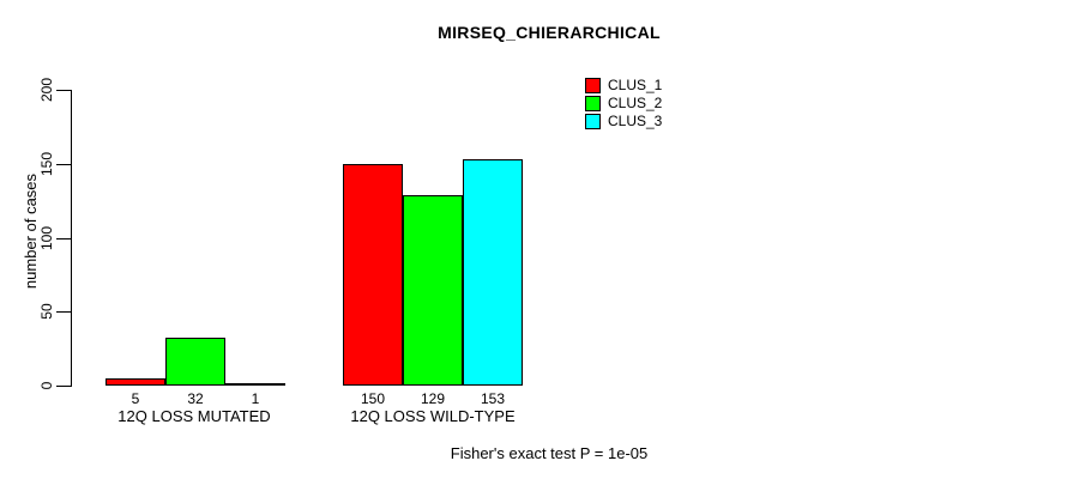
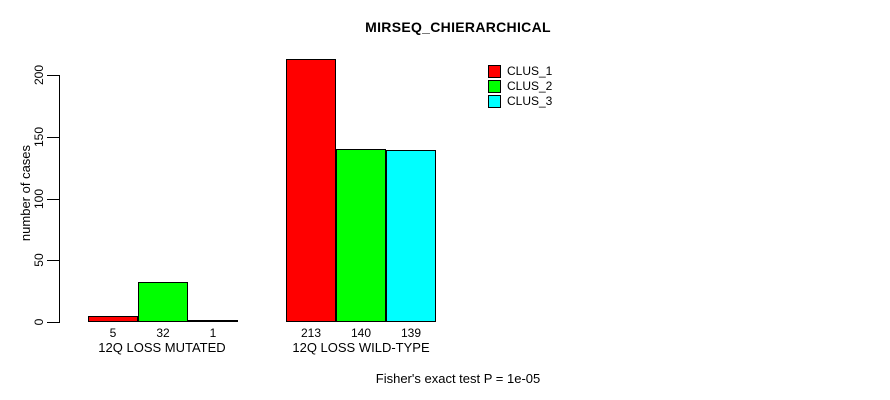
CLUS_1/12Q LOSS WILD-TYPE: 150 -> 213
CLUS_2/12Q LOSS WILD-TYPE: 129 -> 140
CLUS_3/12Q LOSS WILD-TYPE: 153 -> 139
